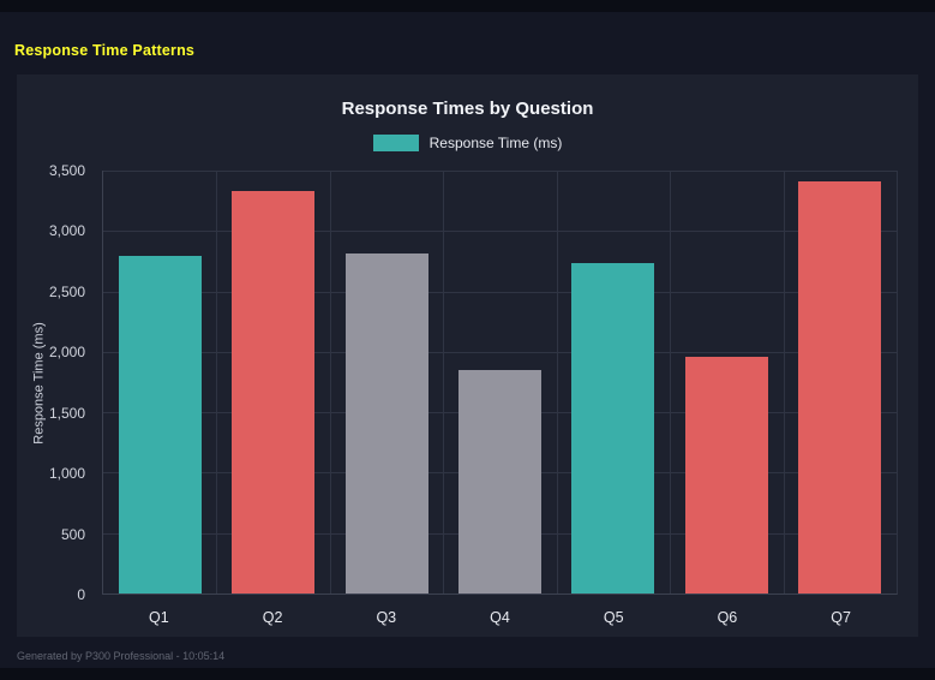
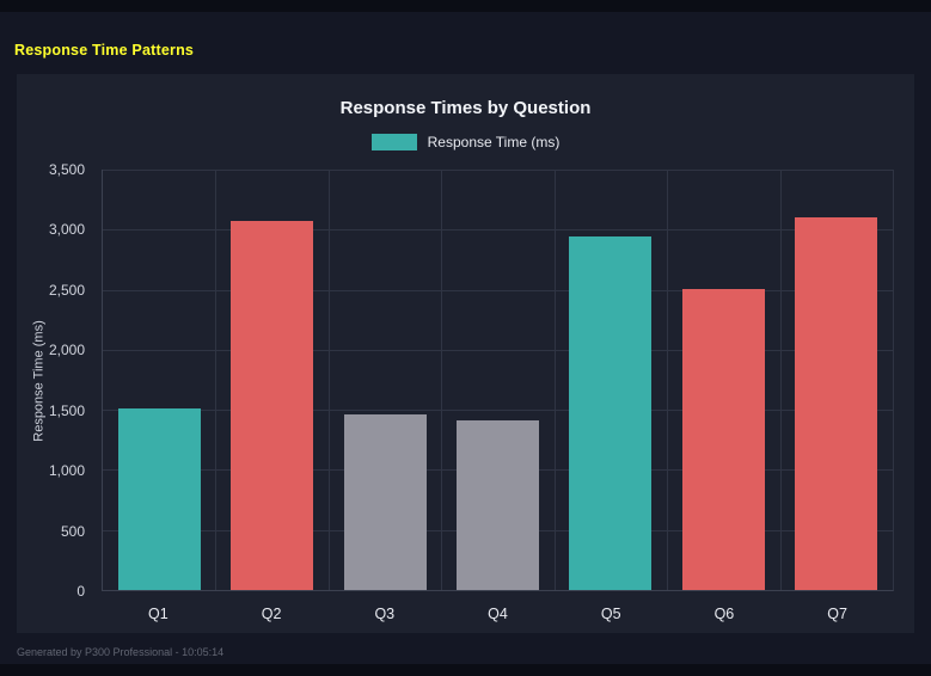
Q1: 2790 -> 1510
Q2: 3330 -> 3070
Q3: 2810 -> 1460
Q4: 1850 -> 1410
Q5: 2730 -> 2940
Q6: 1960 -> 2510
Q7: 3410 -> 3100
